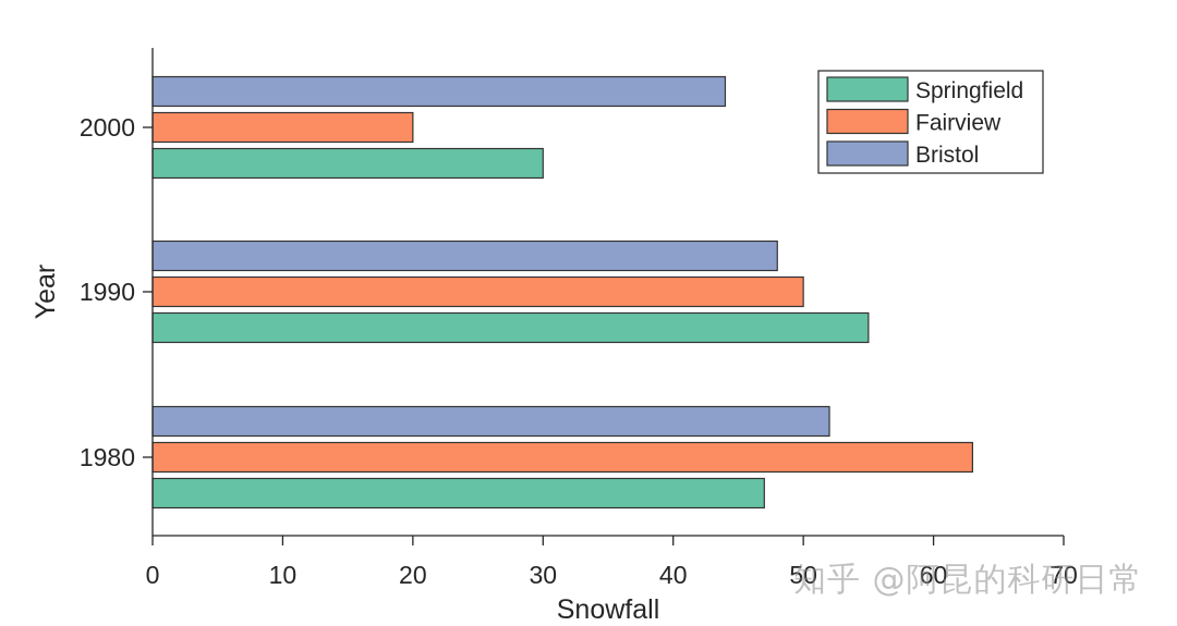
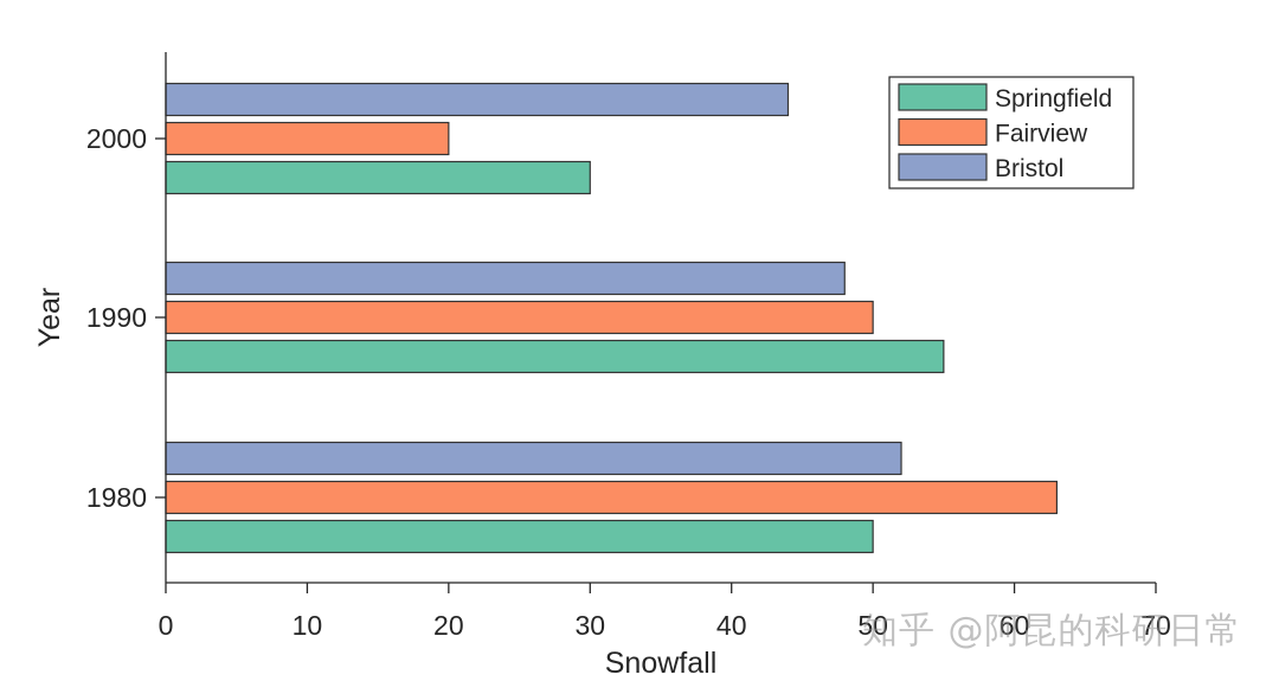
Springfield/1980: 47 -> 50
